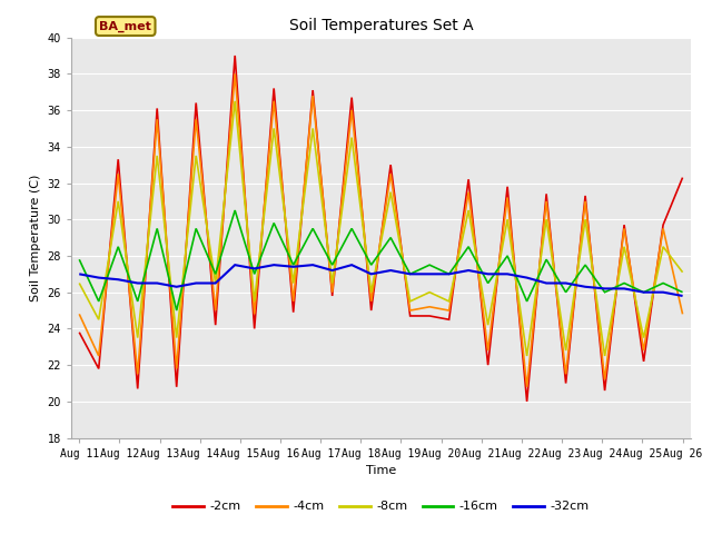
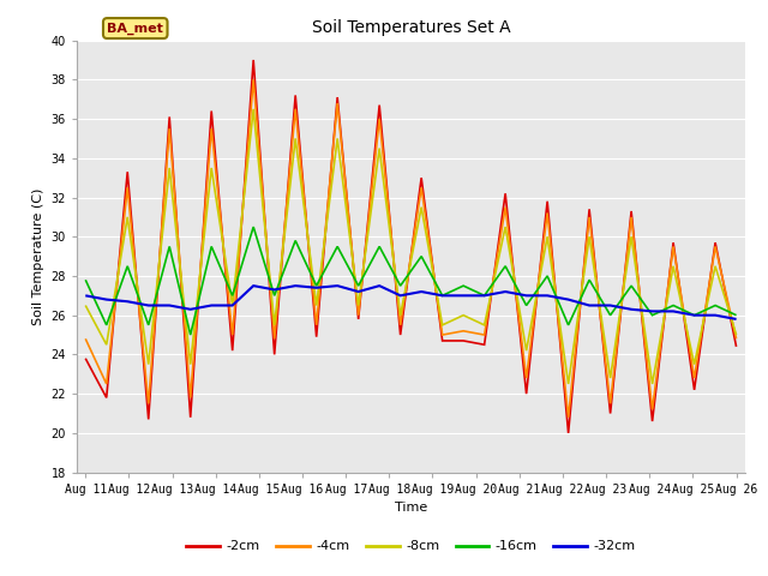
-2cm/Aug 26: 32.3 -> 24.4
-8cm/Aug 26: 27.1 -> 25.0
